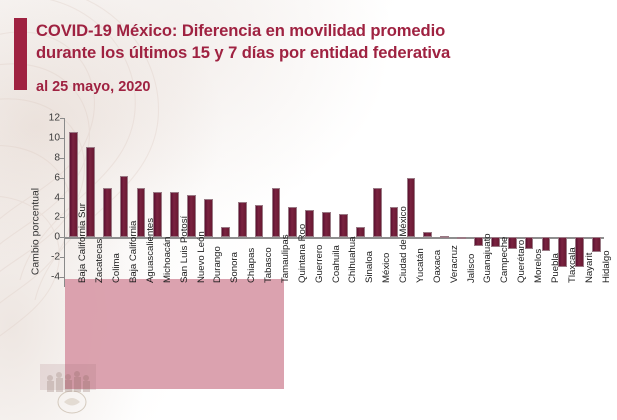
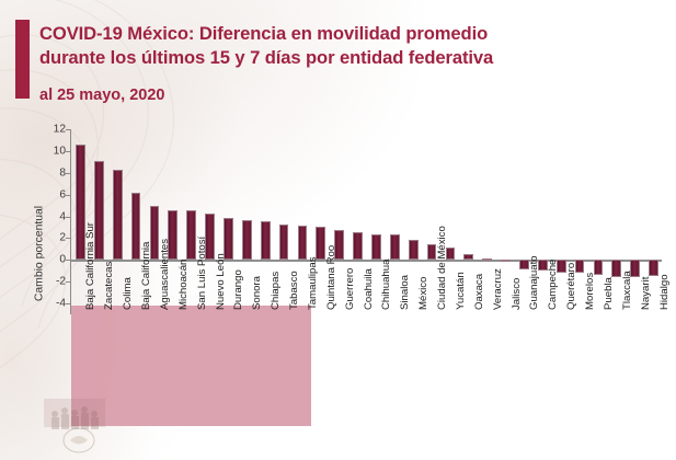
Colima: 5 -> 8
Sonora: 1 -> 4
Tamaulipas: 5 -> 3
Sinaloa: 1 -> 2
México: 5 -> 2
Ciudad de México: 3 -> 1
Yucatán: 6 -> 1
Tlaxcala: -3 -> -2
Nayarit: -3 -> -2
